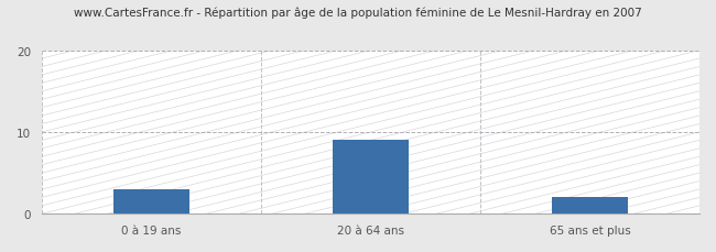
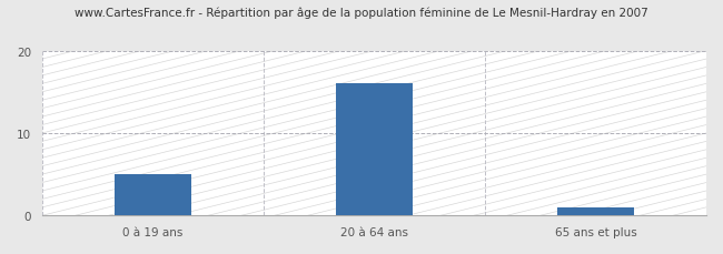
0 à 19 ans: 3 -> 5
20 à 64 ans: 9 -> 16
65 ans et plus: 2 -> 1
